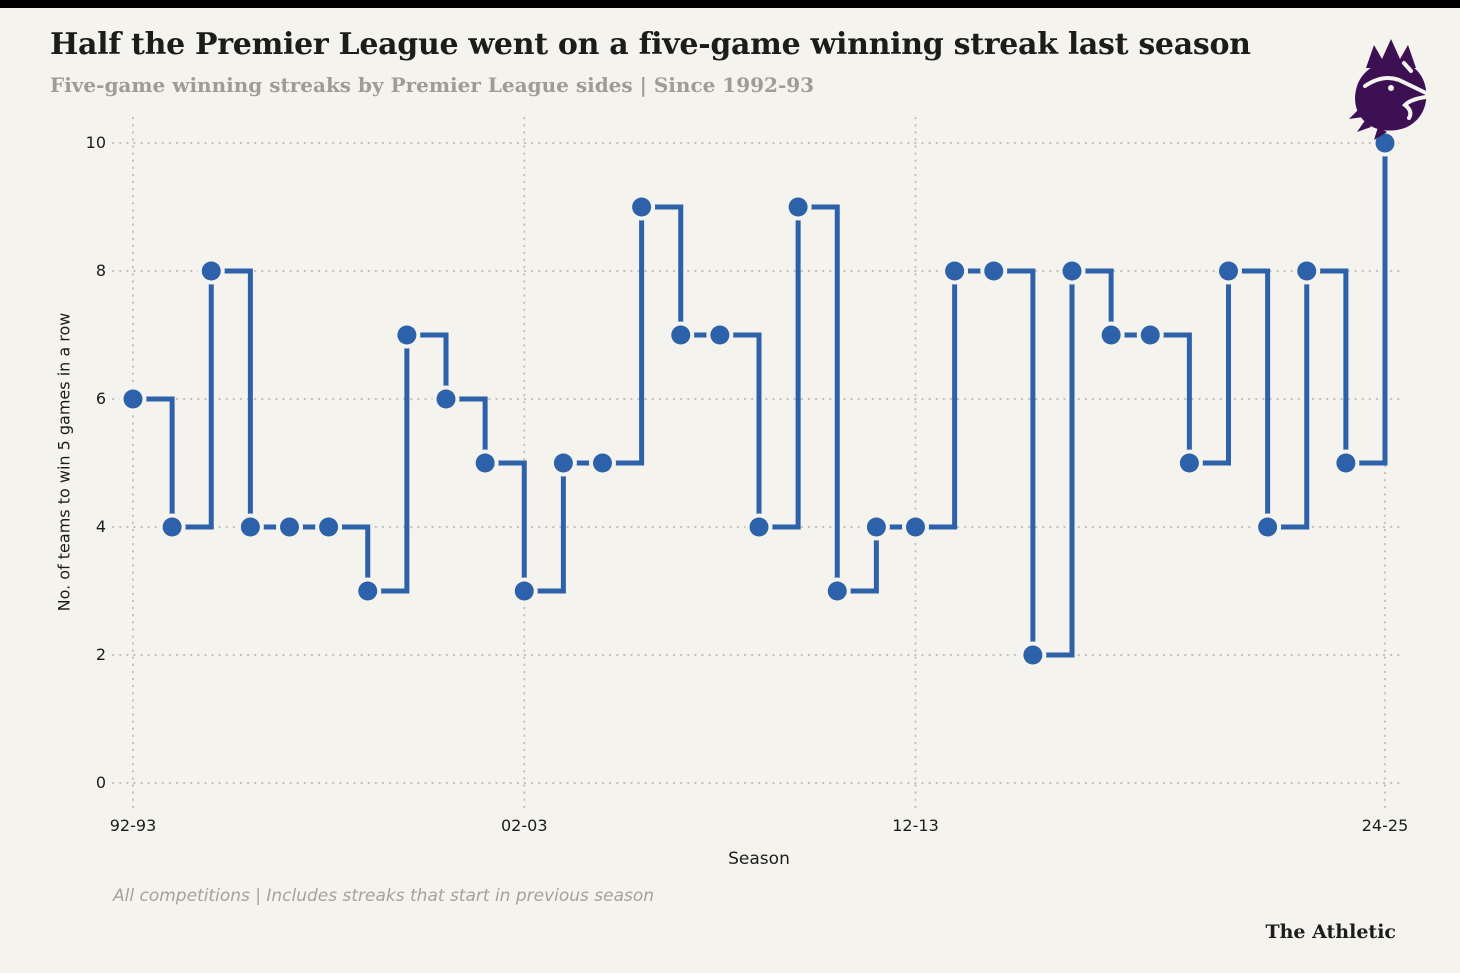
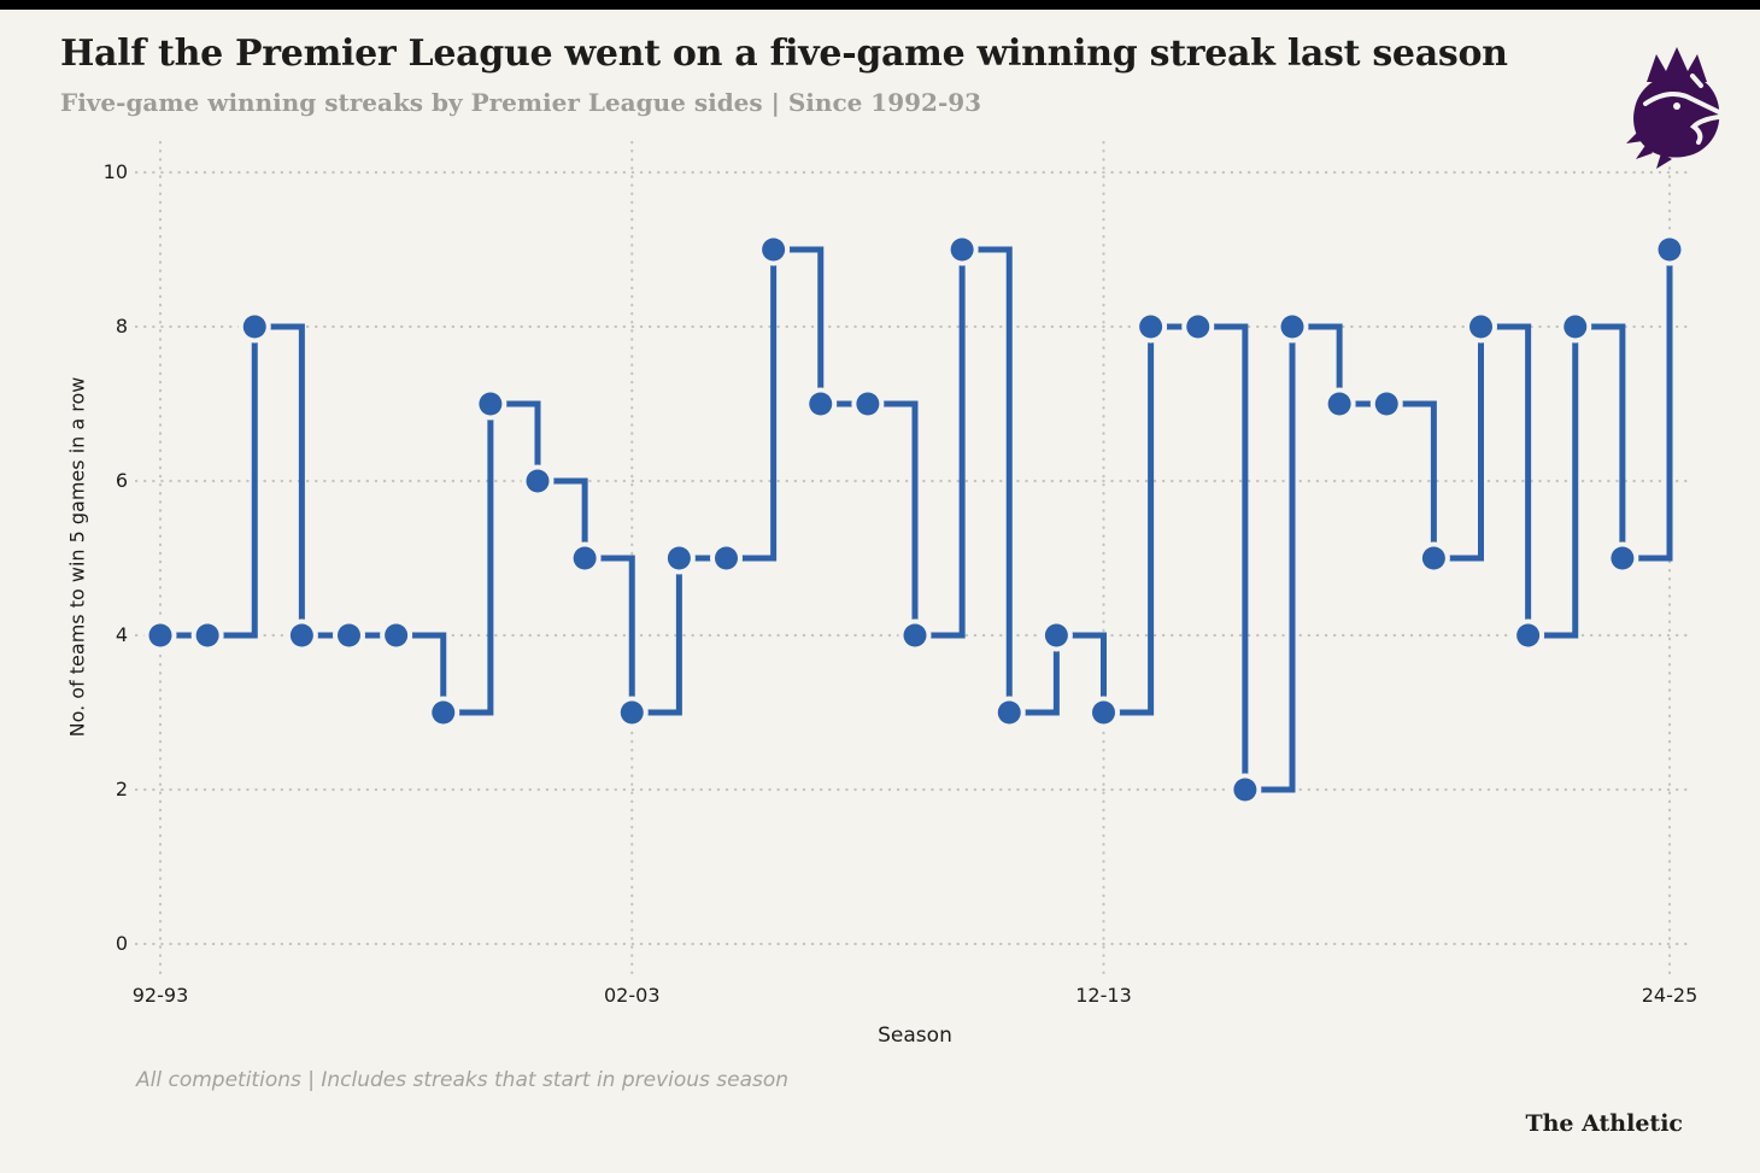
92-93: 6 -> 4
12-13: 4 -> 3
24-25: 10 -> 9
